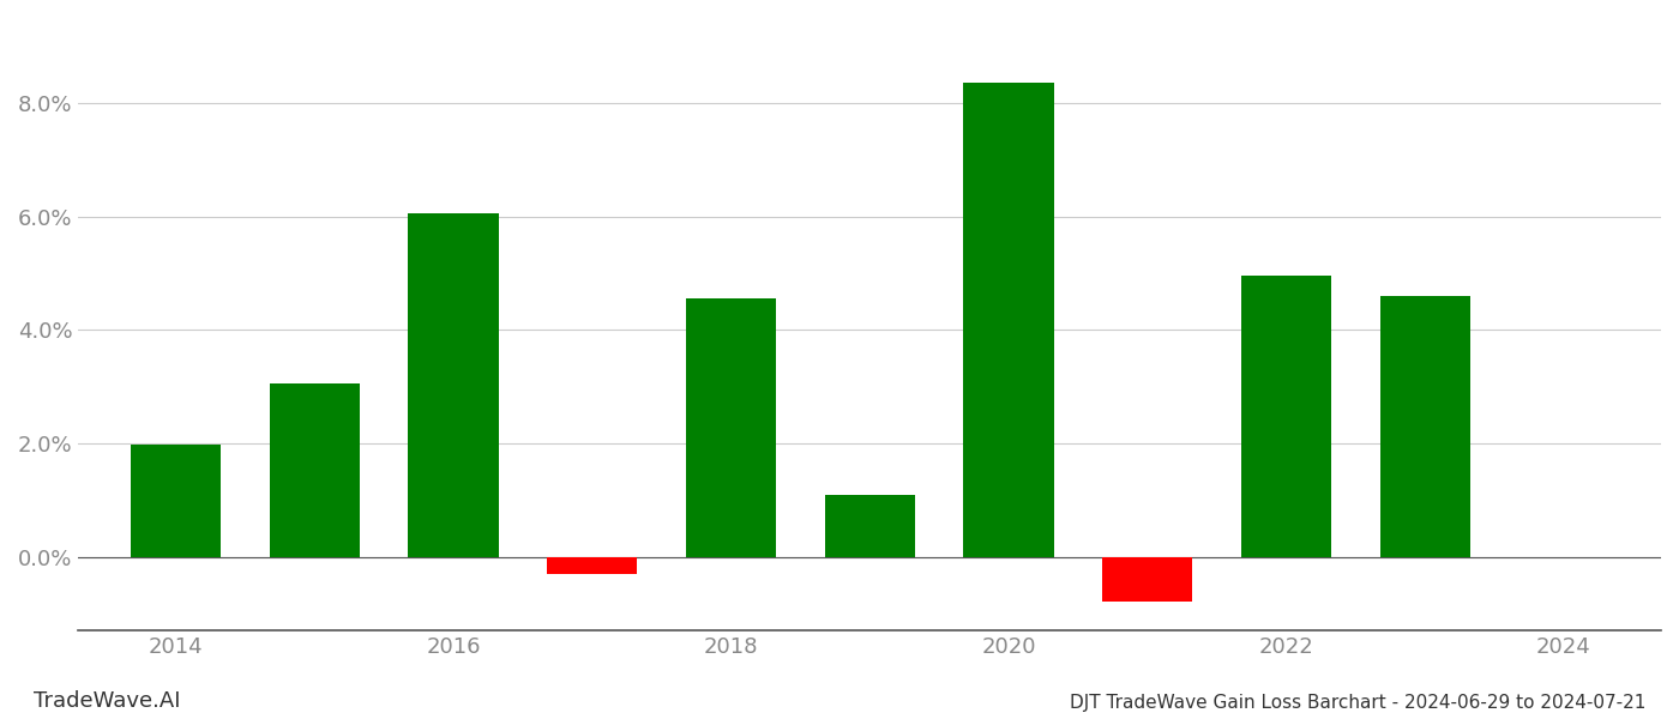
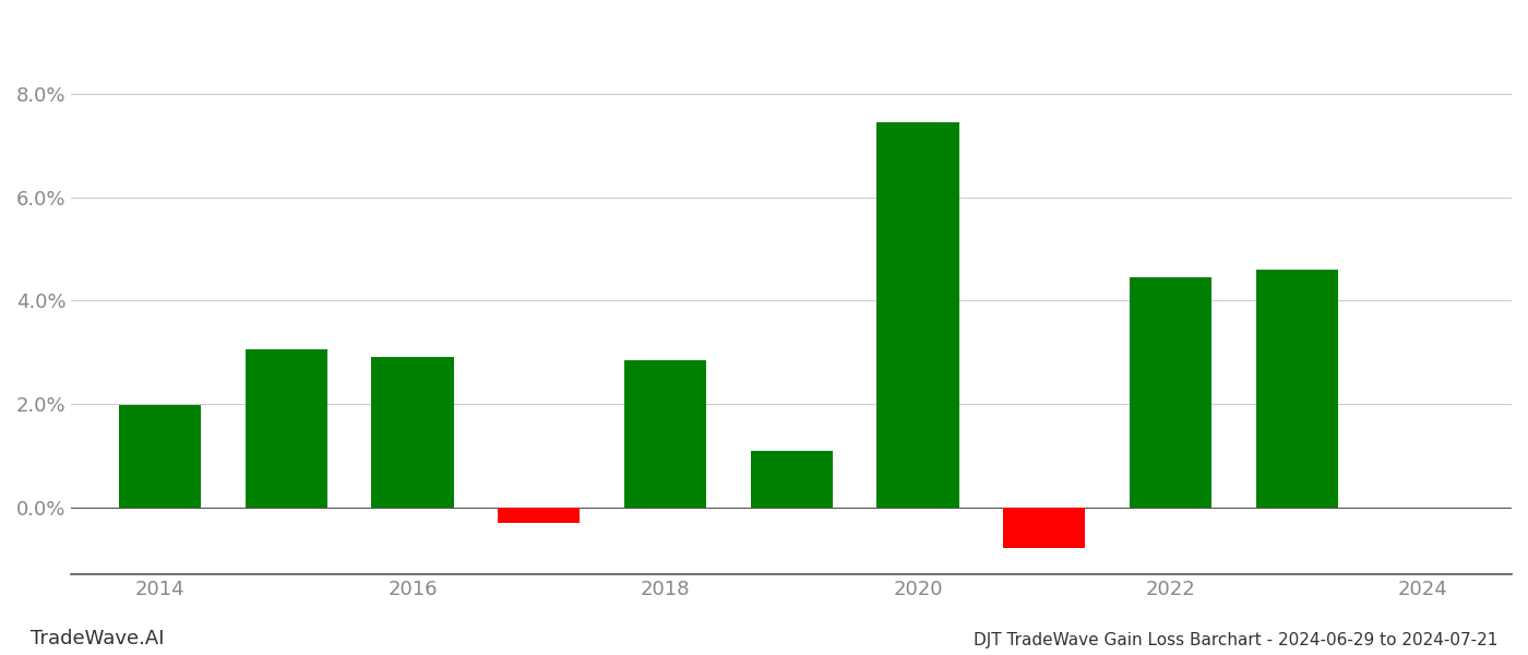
2016: 6.05% -> 2.90%
2018: 4.55% -> 2.85%
2020: 8.35% -> 7.45%
2022: 4.95% -> 4.45%
